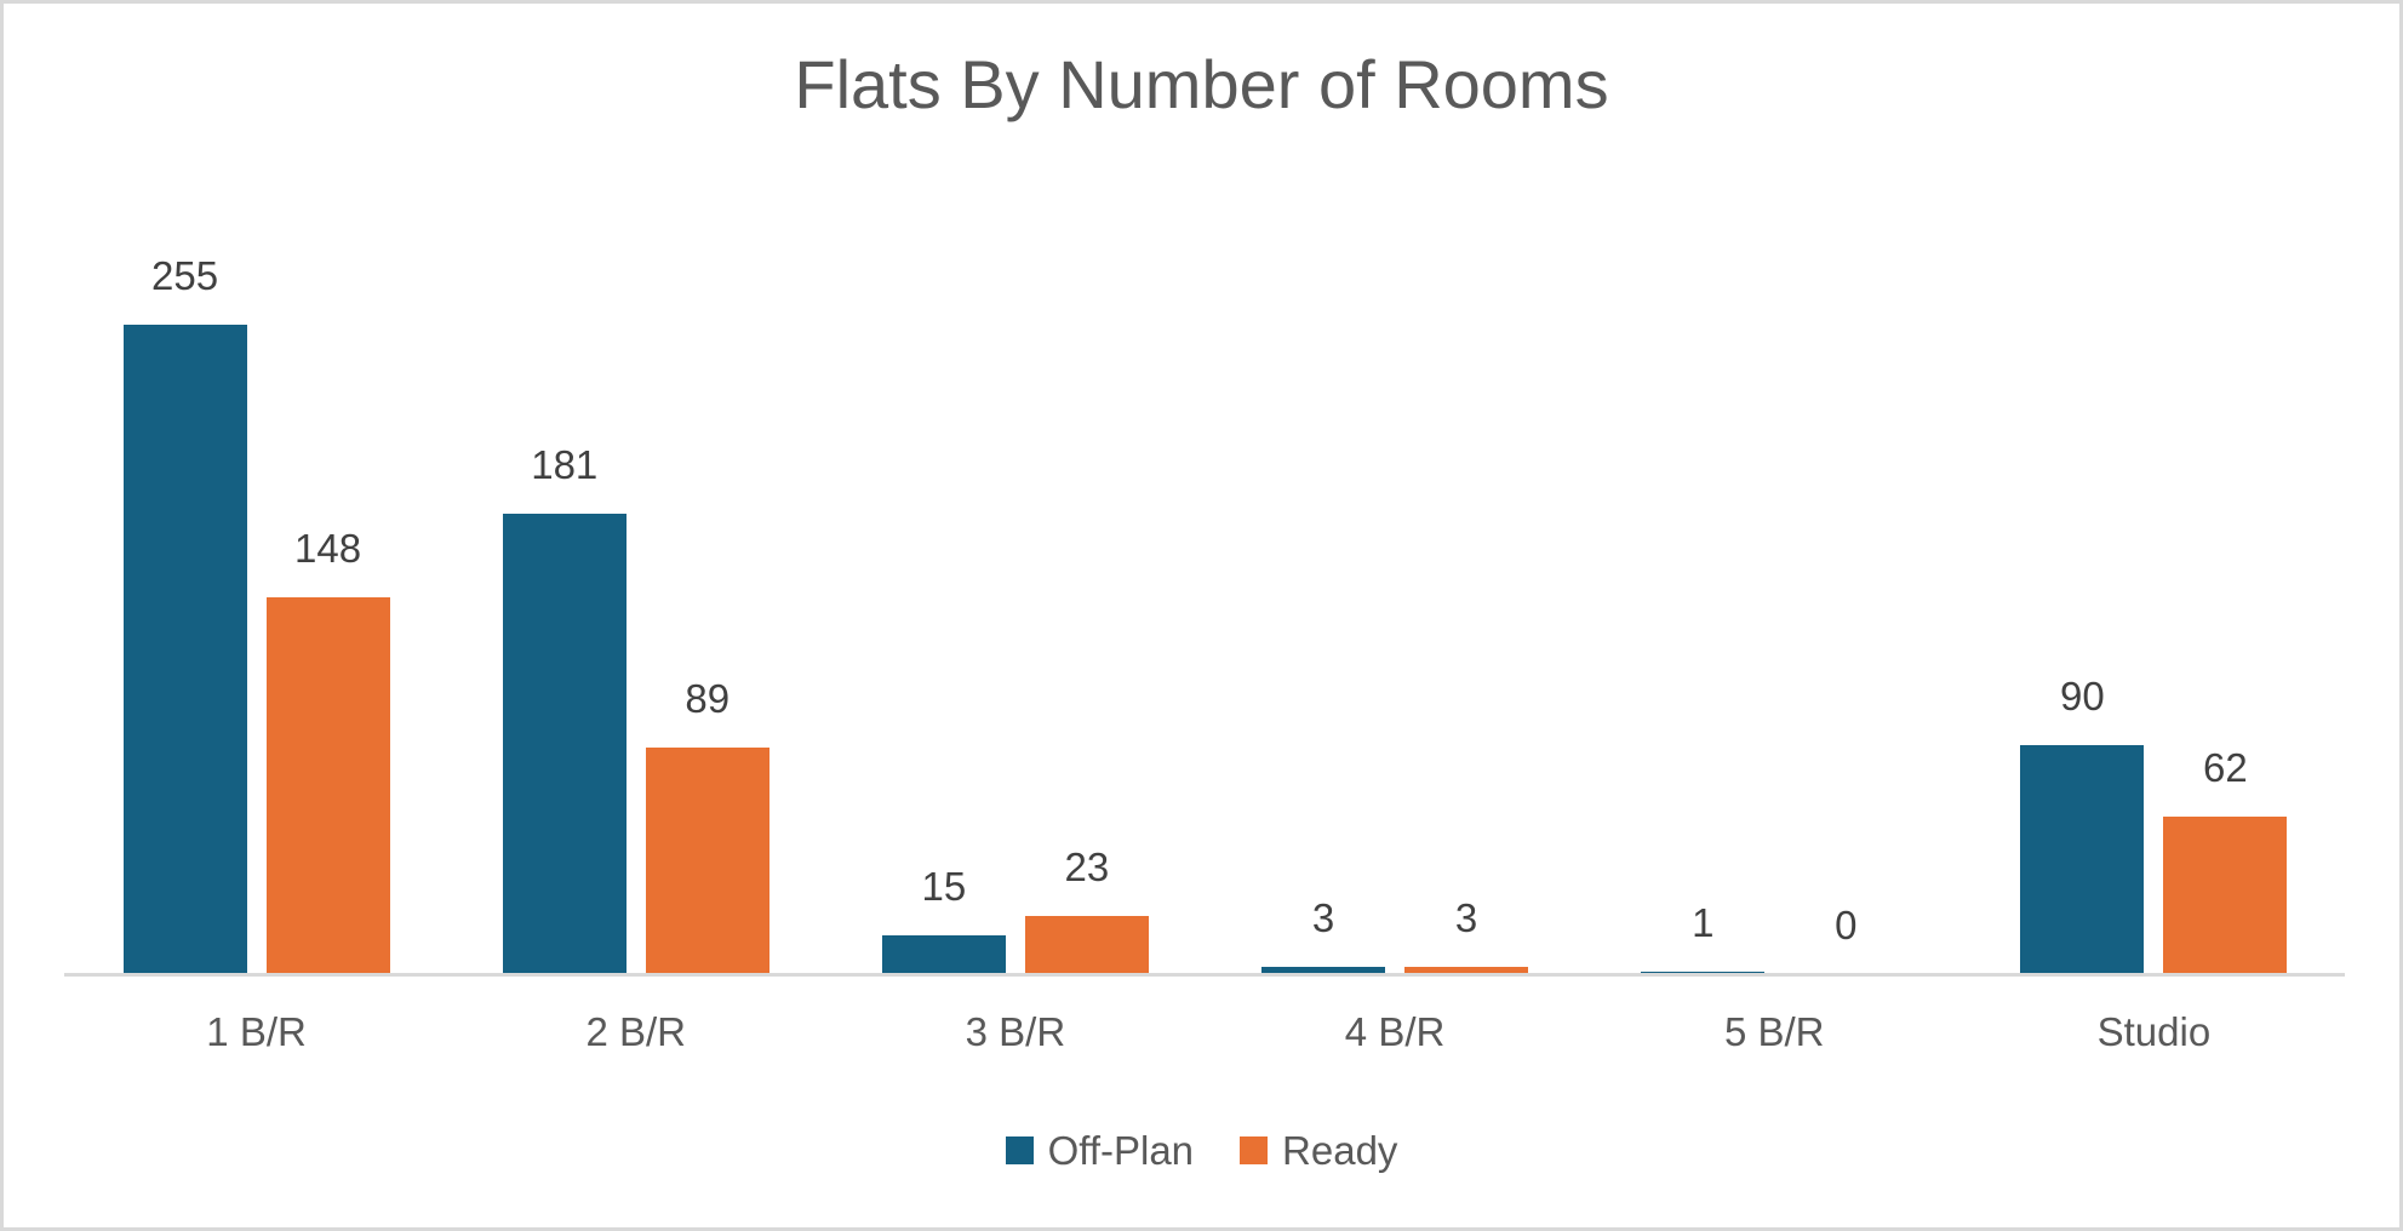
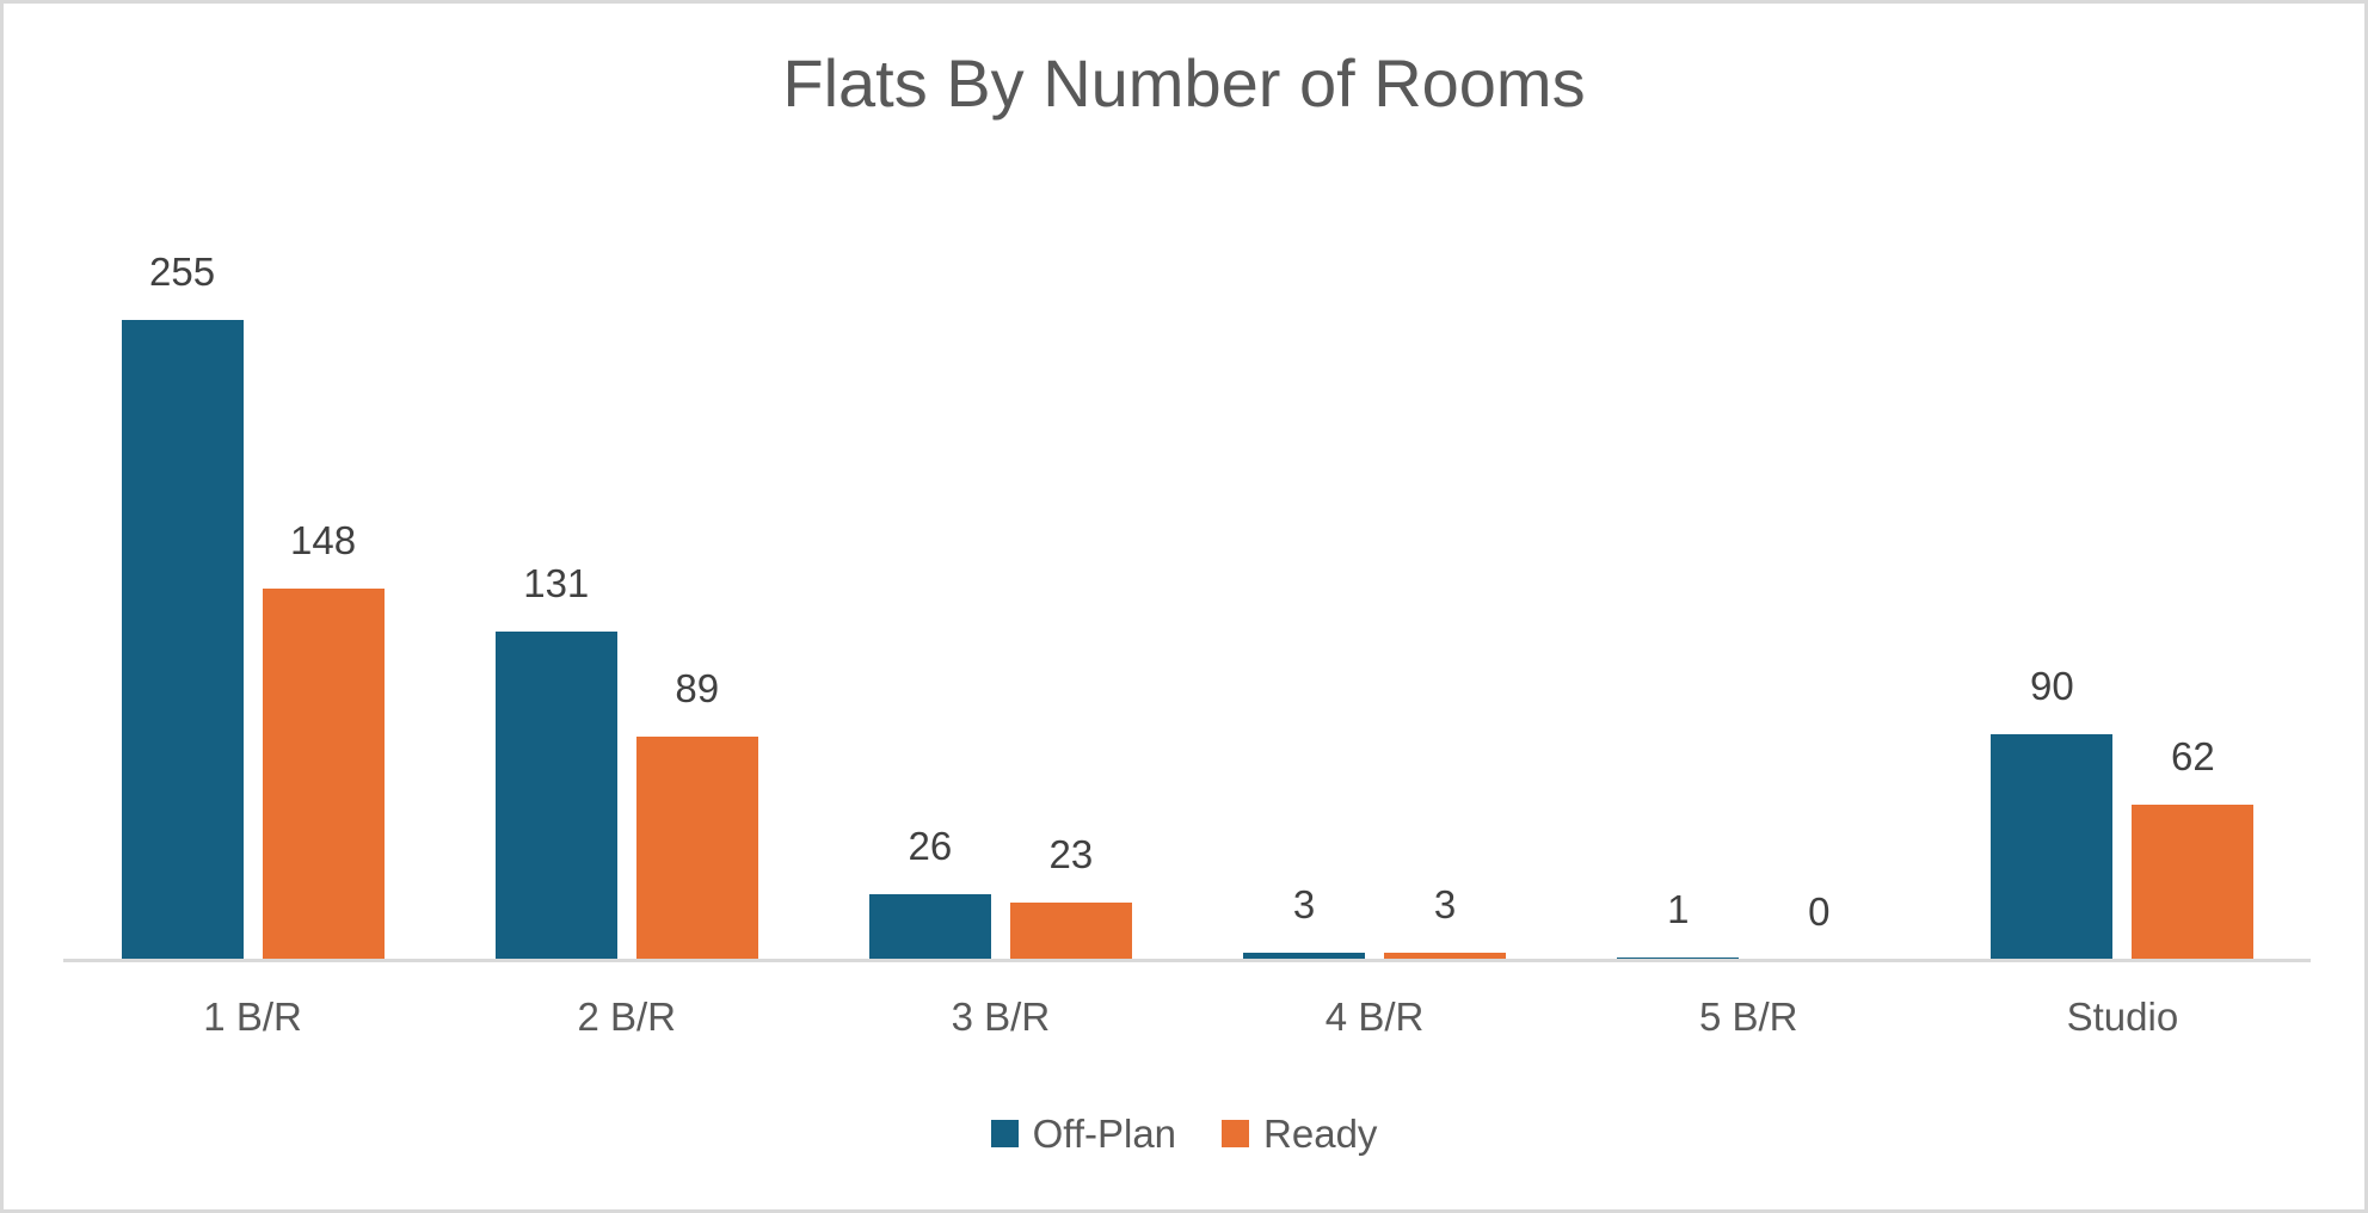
Off-Plan/2 B/R: 181 -> 131
Off-Plan/3 B/R: 15 -> 26
